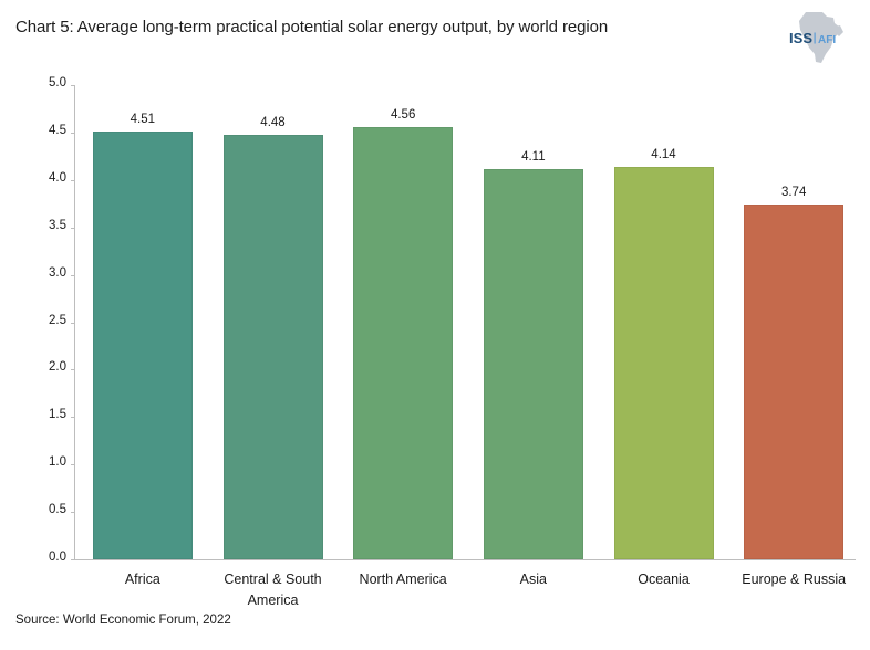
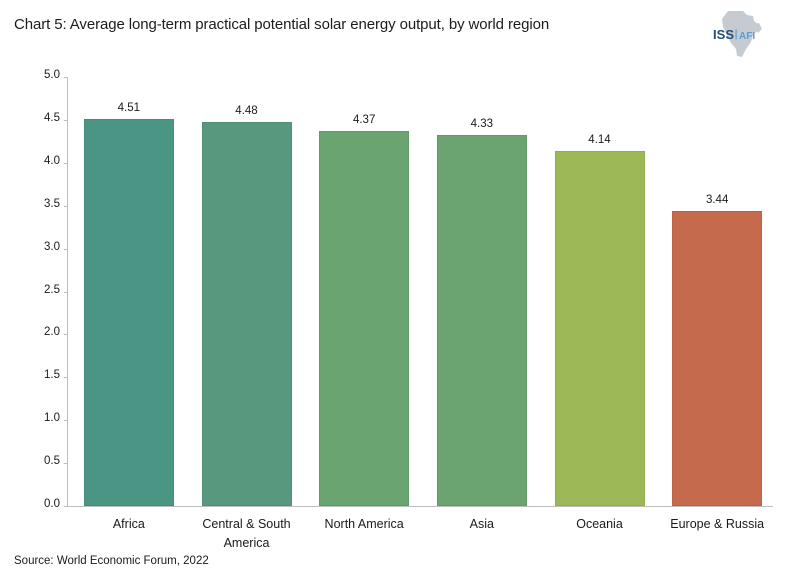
North America: 4.56 -> 4.37
Asia: 4.11 -> 4.33
Europe & Russia: 3.74 -> 3.44
